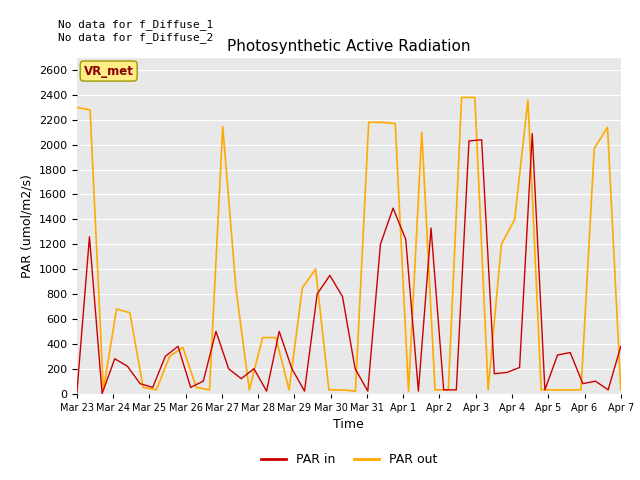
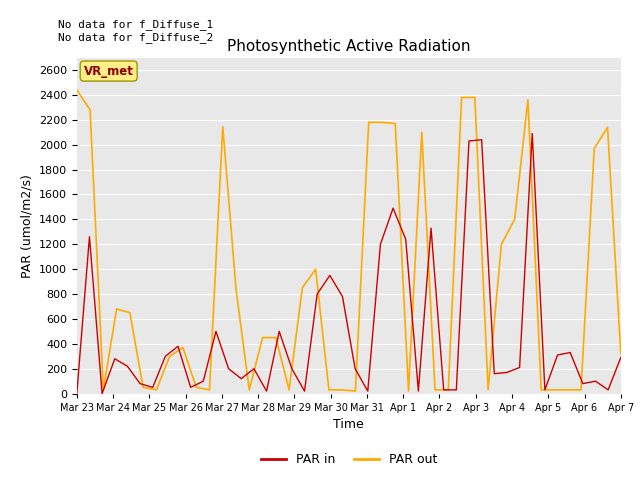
PAR out/Mar 23: 2300 -> 2440
PAR in/Apr 7: 380 -> 290
PAR out/Apr 7: 30 -> 320
